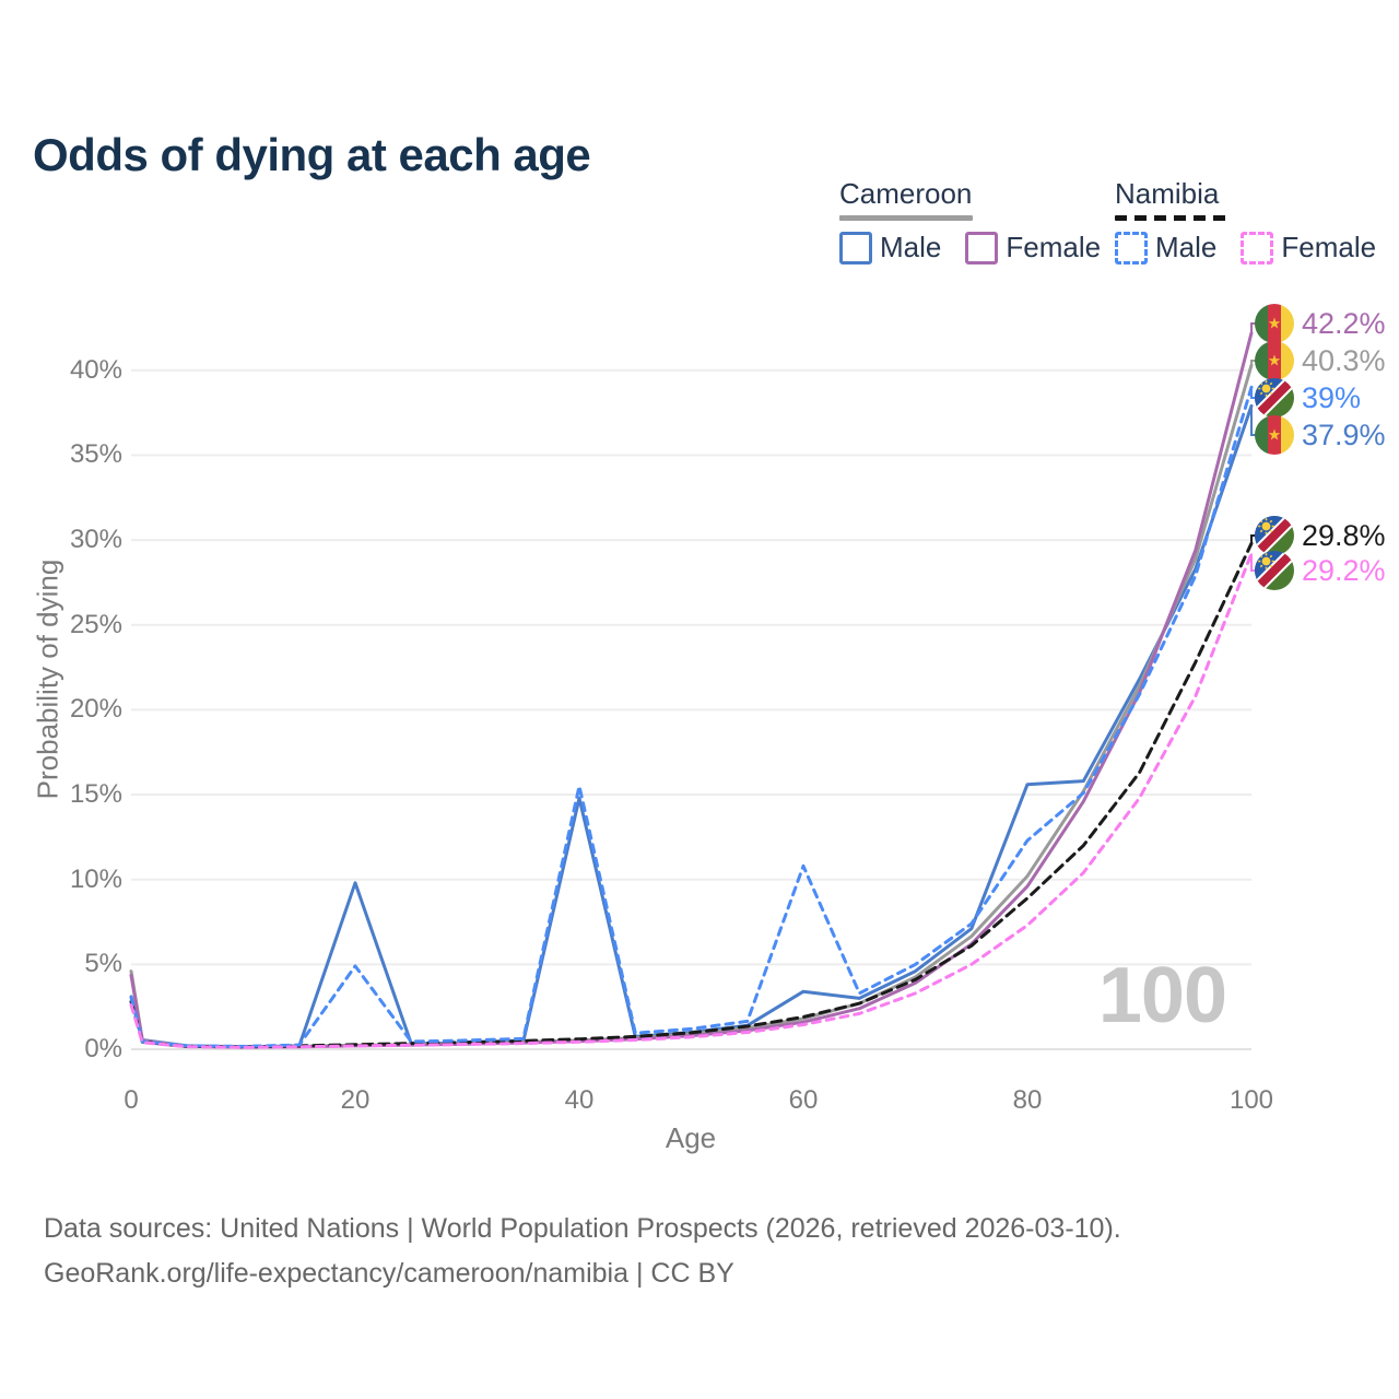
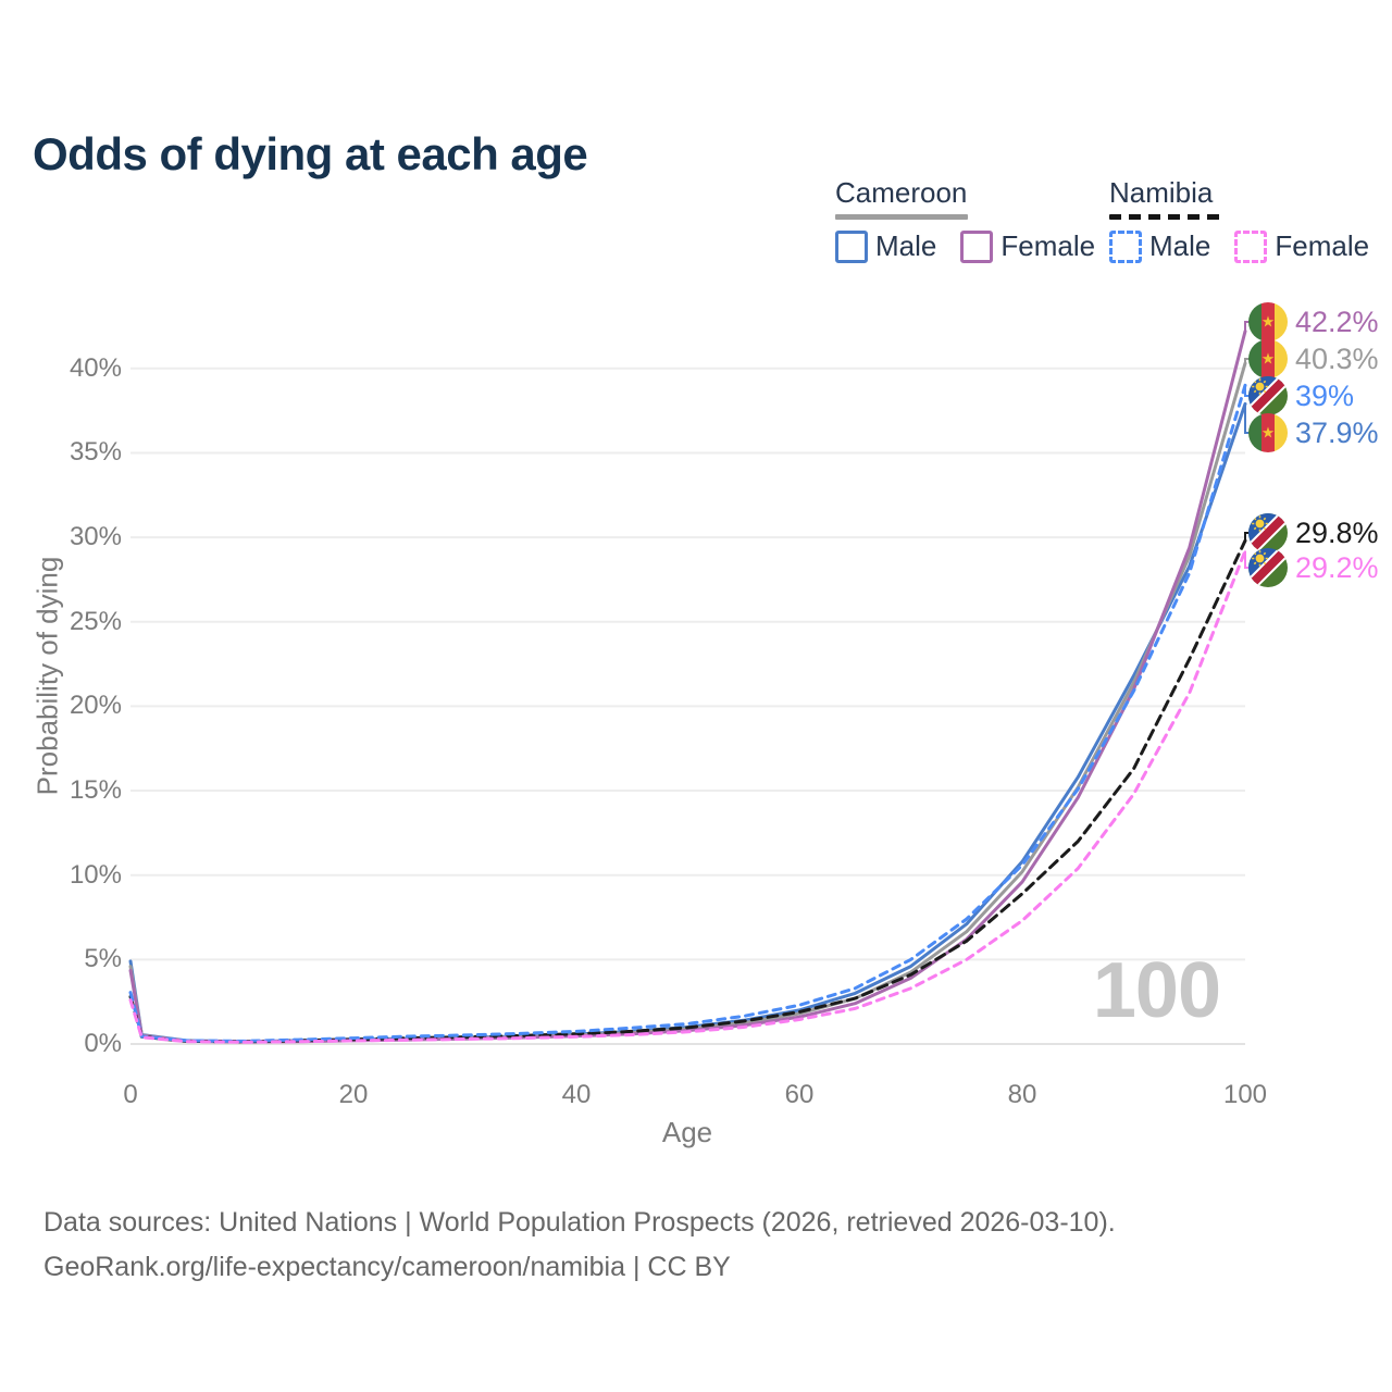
Cameroon Male/0: 3.1% -> 4.9%
Cameroon Male/20: 9.8% -> 0.3%
Namibia Male/20: 4.9% -> 0.3%
Cameroon Male/40: 14.8% -> 0.6%
Namibia Male/40: 15.5% -> 0.8%
Cameroon Male/60: 3.4% -> 2.0%
Namibia Male/60: 10.8% -> 2.3%
Cameroon Male/80: 15.6% -> 10.8%
Namibia Male/80: 12.3% -> 10.6%
